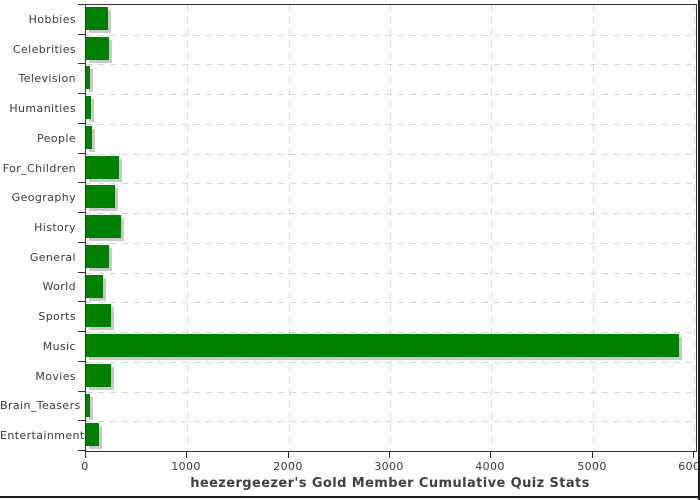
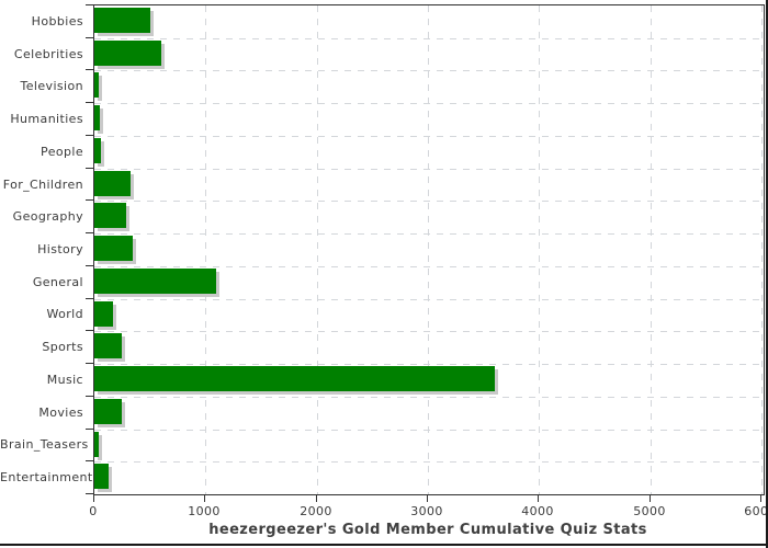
Hobbies: 200 -> 500
Celebrities: 200 -> 600
General: 200 -> 1100
Music: 5800 -> 3600
